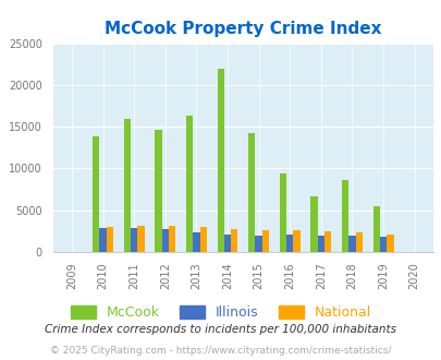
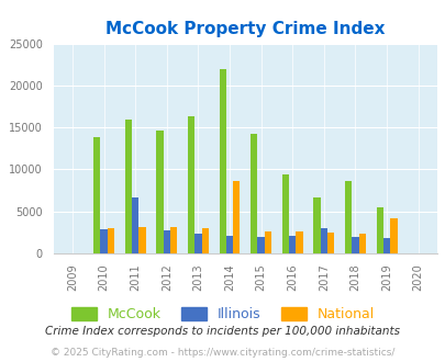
Illinois/2011: 2900 -> 6600
National/2014: 2700 -> 8600
Illinois/2017: 2000 -> 3000
National/2019: 2200 -> 4200
